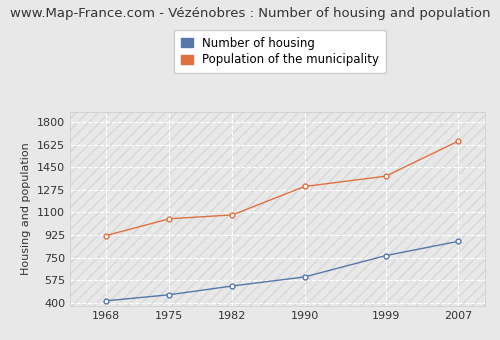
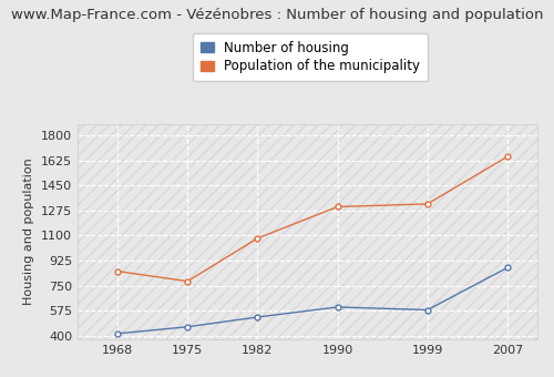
Population of the municipality/1968: 920 -> 850
Population of the municipality/1975: 1050 -> 780
Number of housing/1999: 760 -> 580
Population of the municipality/1999: 1380 -> 1320
